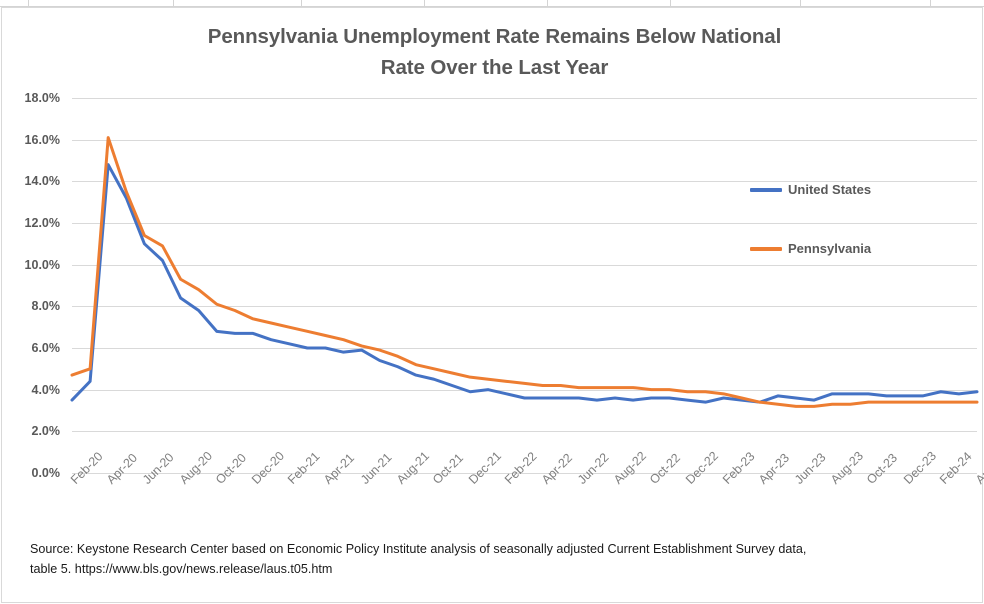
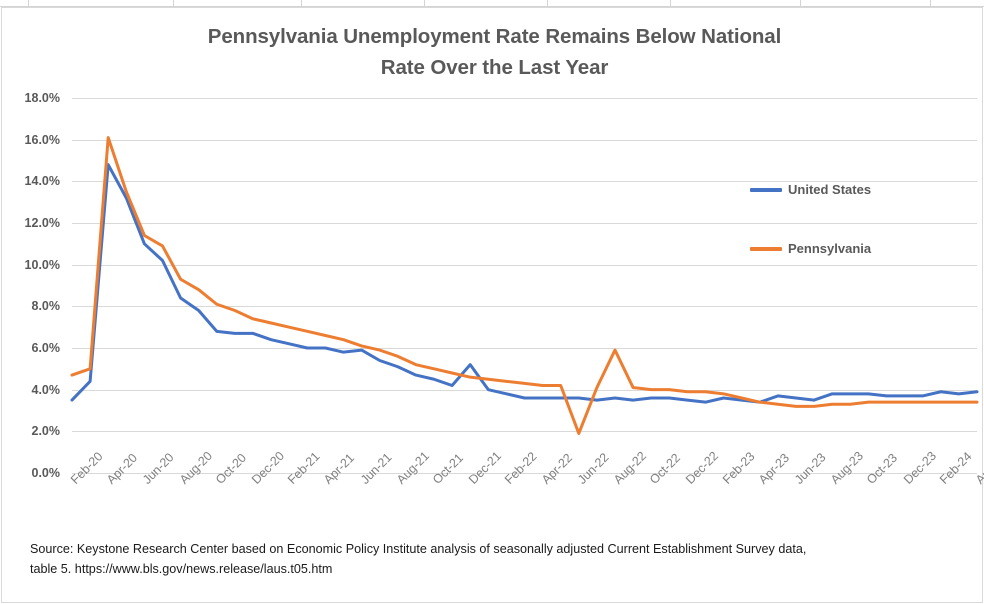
United States/Dec-21: 3.9% -> 5.2%
Pennsylvania/Jun-22: 4.1% -> 1.9%
Pennsylvania/Aug-22: 4.1% -> 5.9%
